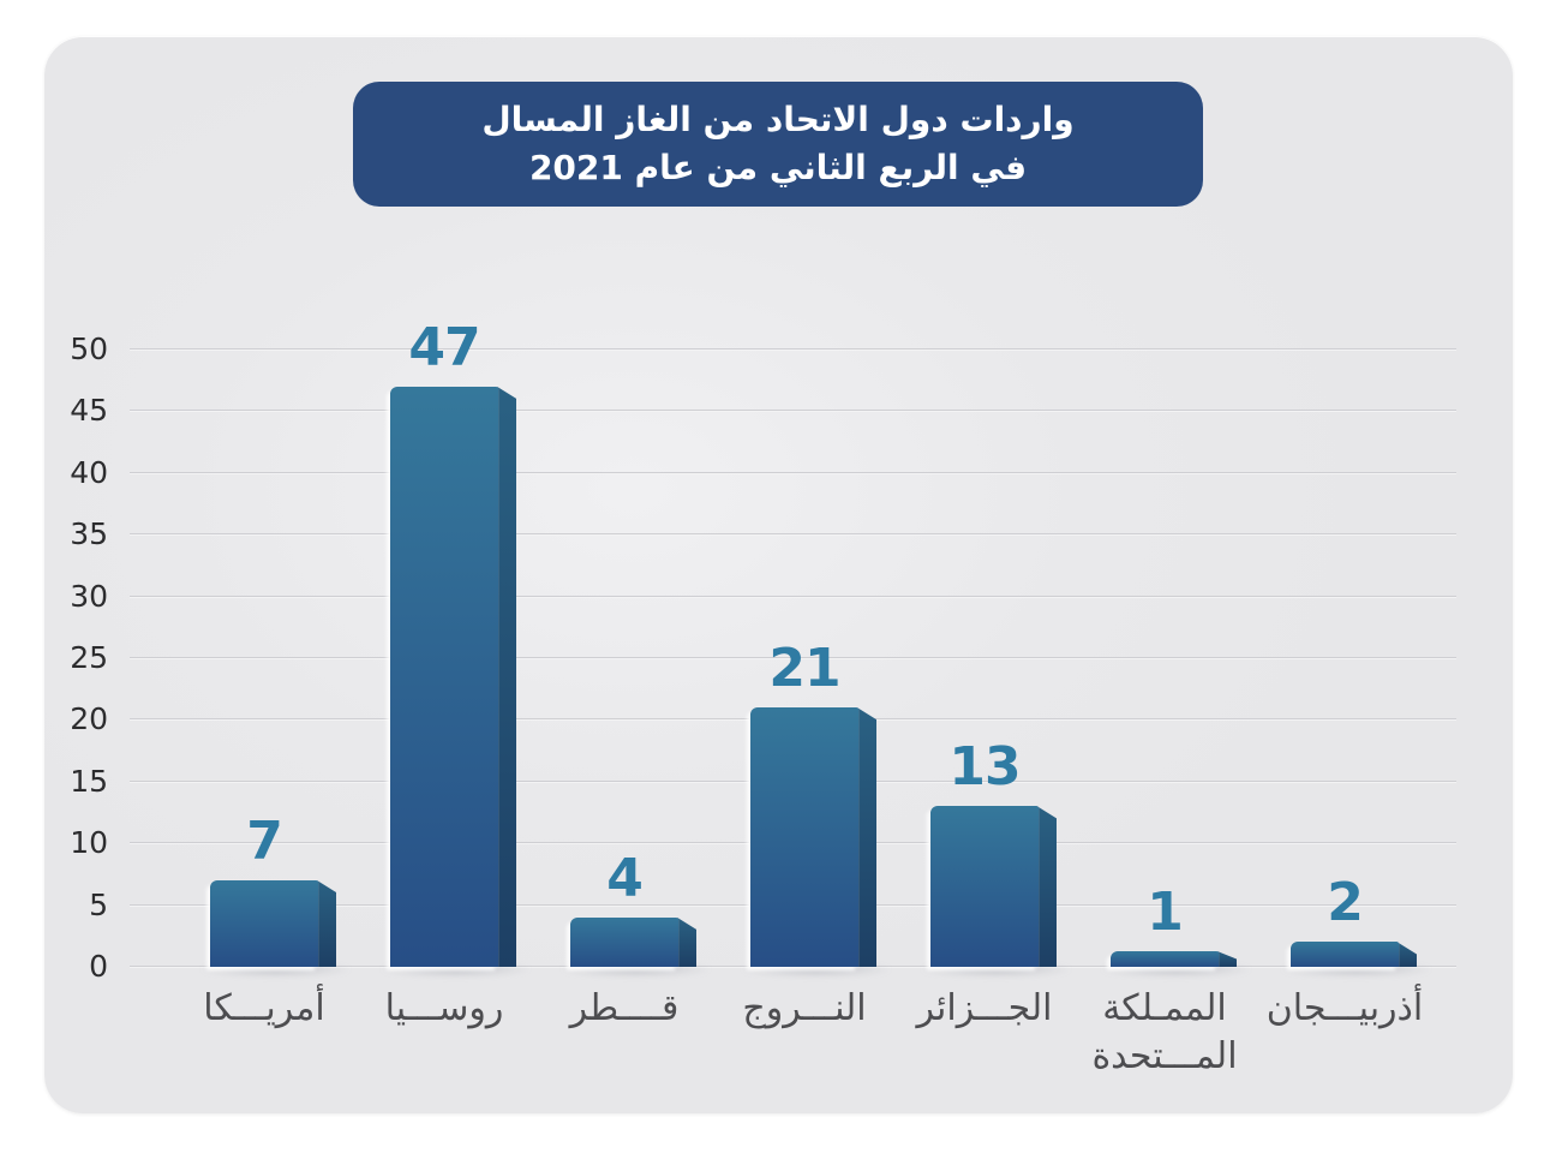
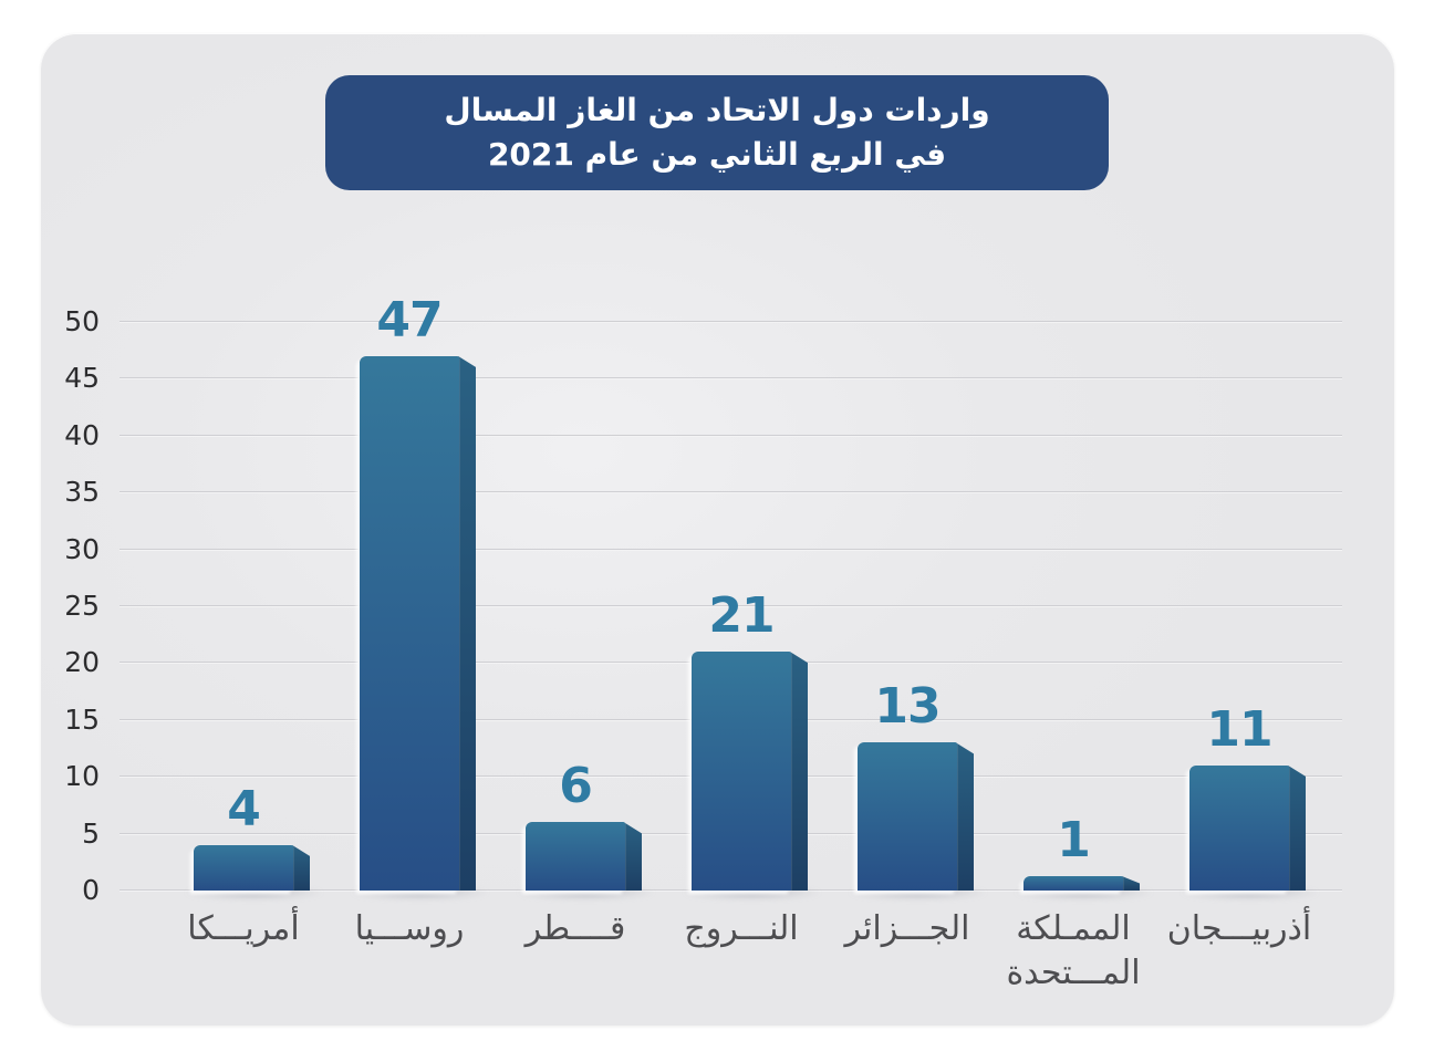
أمريـــكا: 7 -> 4
قــــطر: 4 -> 6
أذربيـــجان: 2 -> 11
